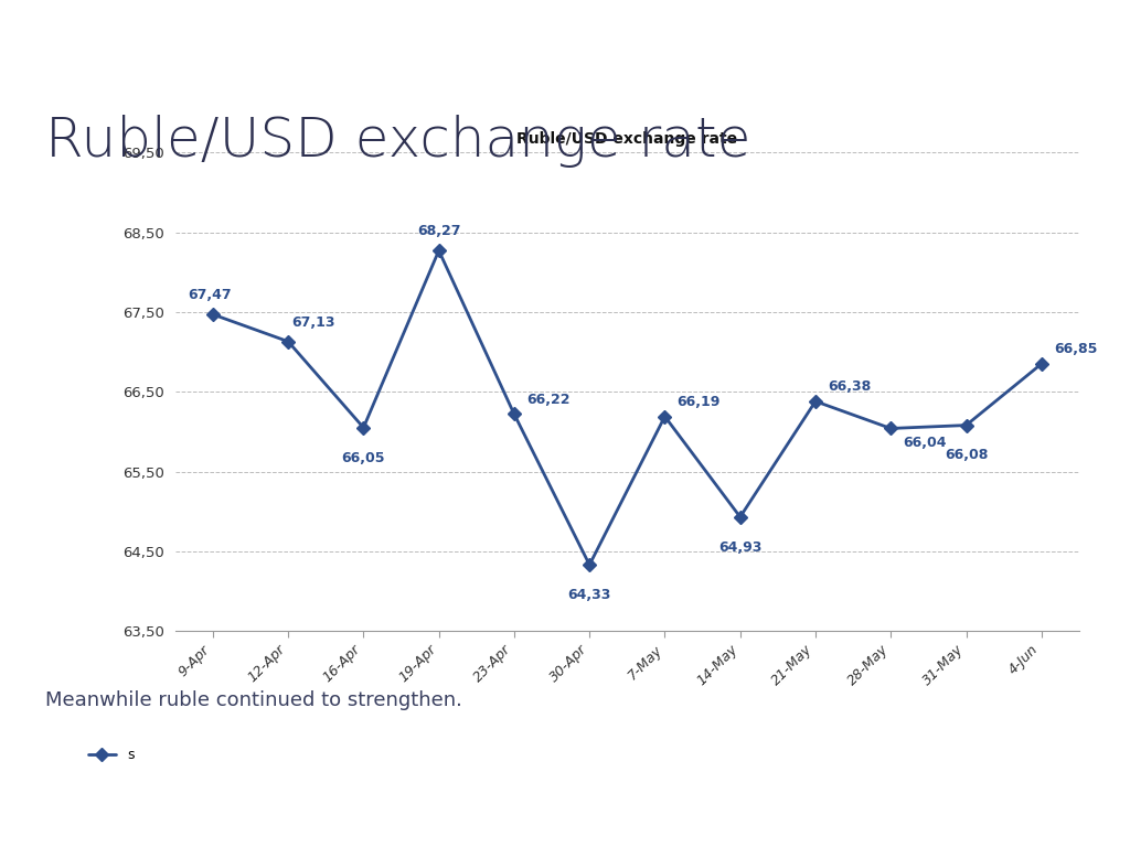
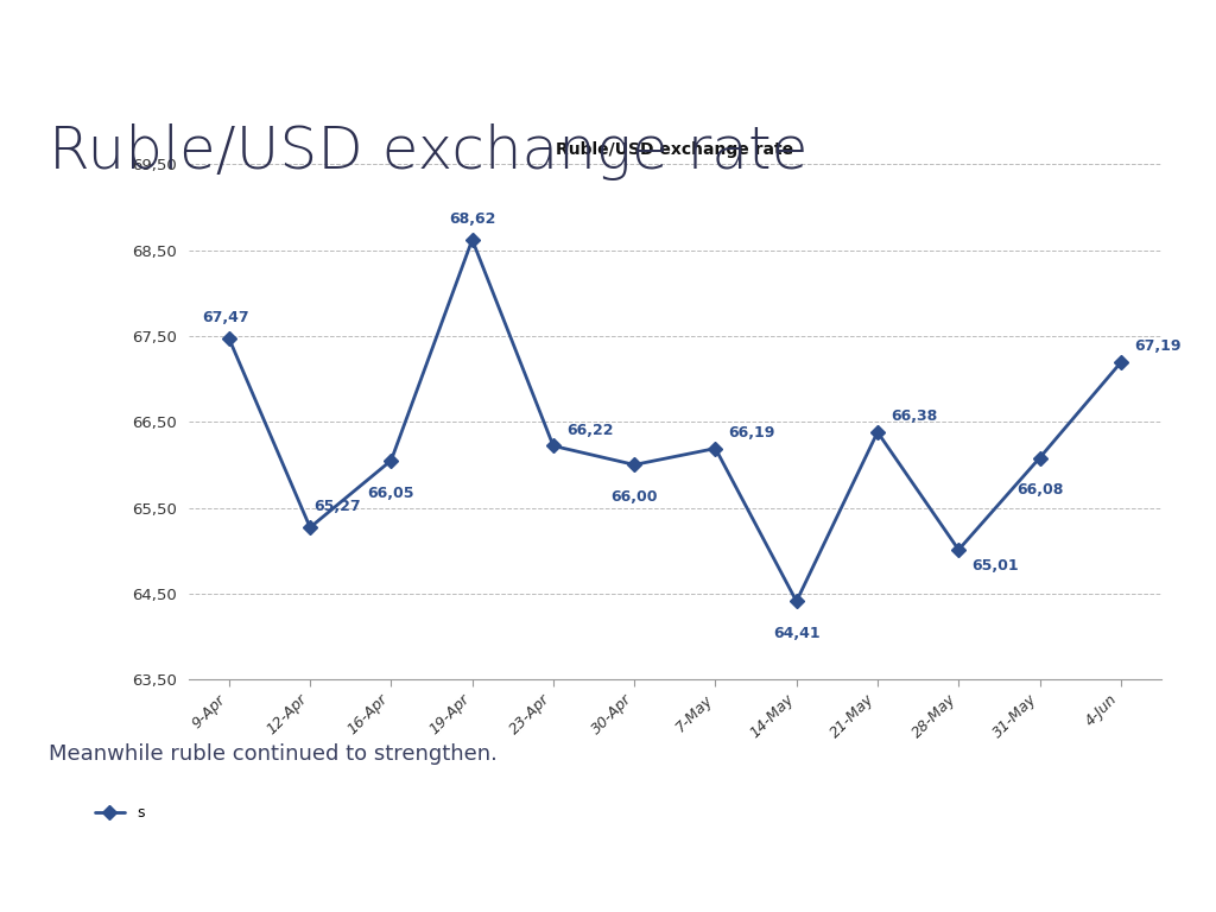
12-Apr: 67,13 -> 65,27
19-Apr: 68,27 -> 68,62
30-Apr: 64,33 -> 66,00
14-May: 64,93 -> 64,41
28-May: 66,04 -> 65,01
4-Jun: 66,85 -> 67,19
